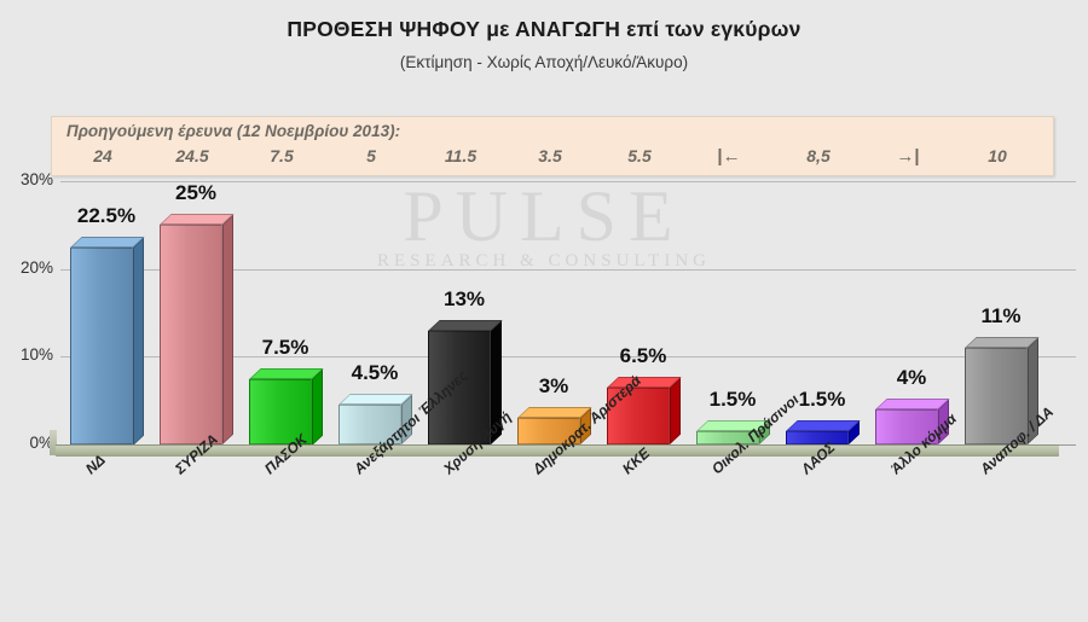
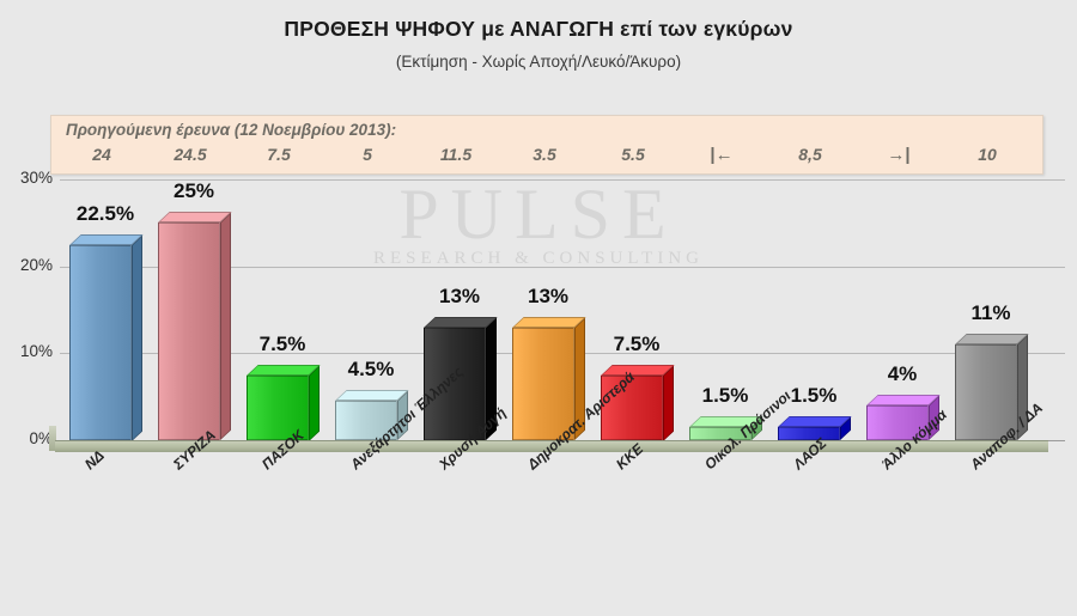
Δημοκρατ. Αριστερά: 3% -> 13%
ΚΚΕ: 6.5% -> 7.5%
